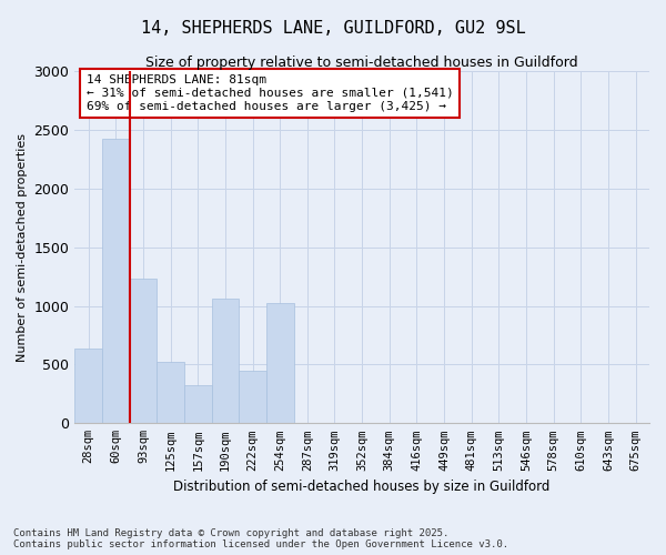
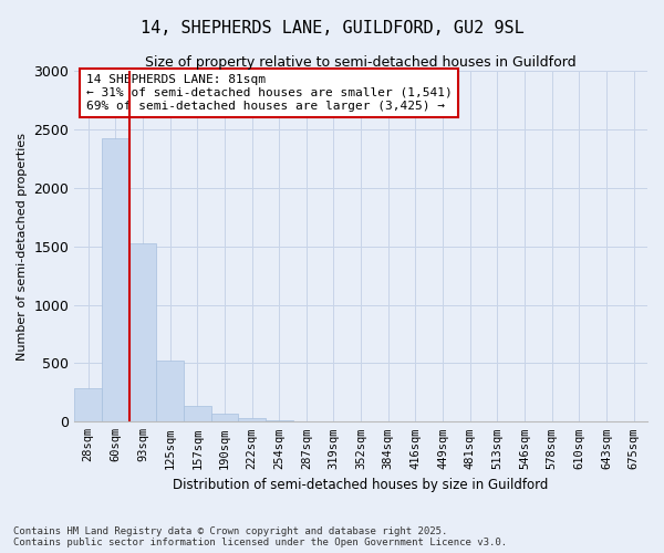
28sqm: 640 -> 290
93sqm: 1230 -> 1530
157sqm: 320 -> 140
190sqm: 1060 -> 70
222sqm: 450 -> 30
254sqm: 1020 -> 10
